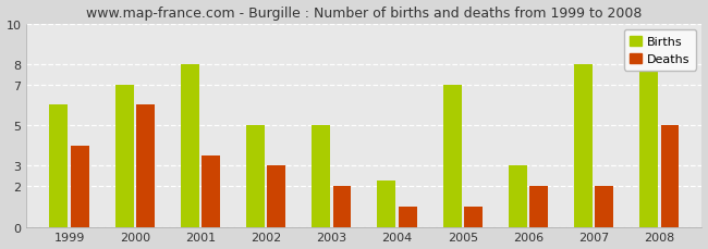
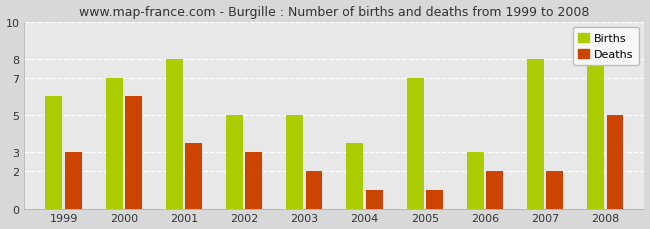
Deaths/1999: 4.0 -> 3.0
Births/2004: 2.3 -> 3.5
